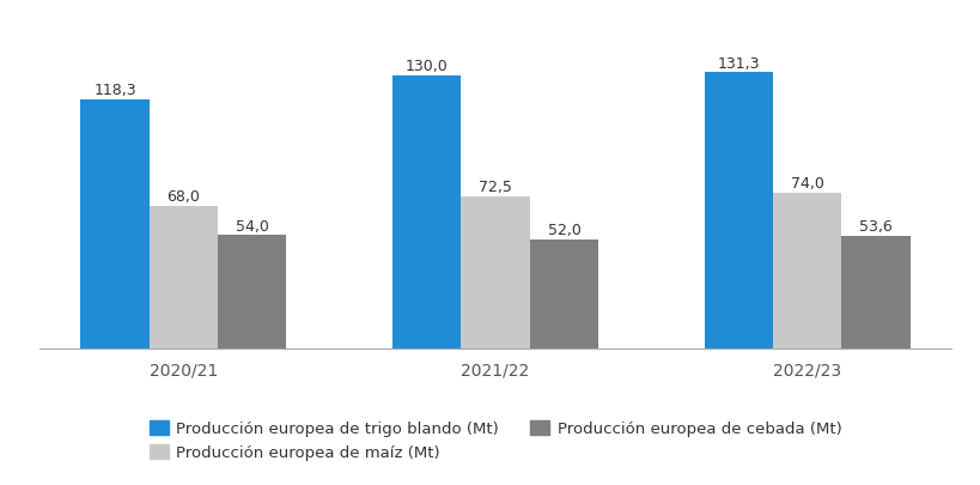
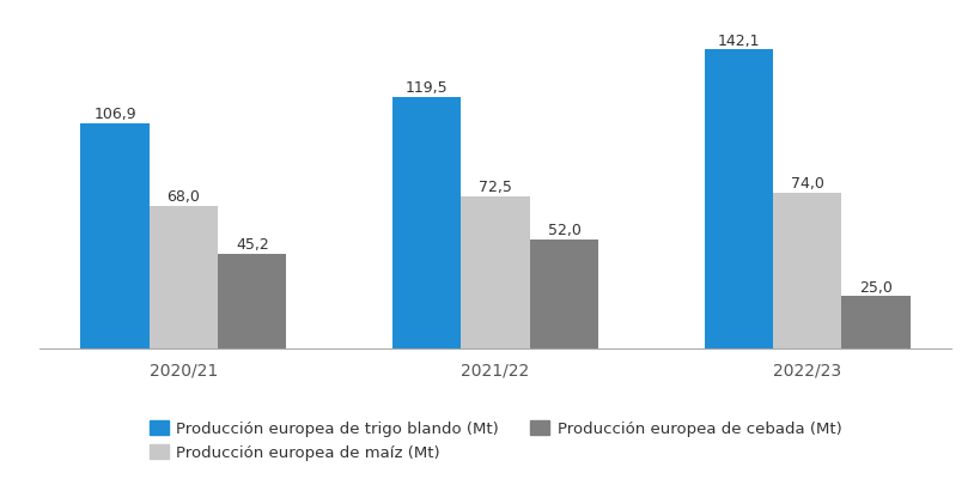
Producción europea de trigo blando (Mt)/2020/21: 118,3 -> 106,9
Producción europea de cebada (Mt)/2020/21: 54,0 -> 45,2
Producción europea de trigo blando (Mt)/2021/22: 130,0 -> 119,5
Producción europea de trigo blando (Mt)/2022/23: 131,3 -> 142,1
Producción europea de cebada (Mt)/2022/23: 53,6 -> 25,0
